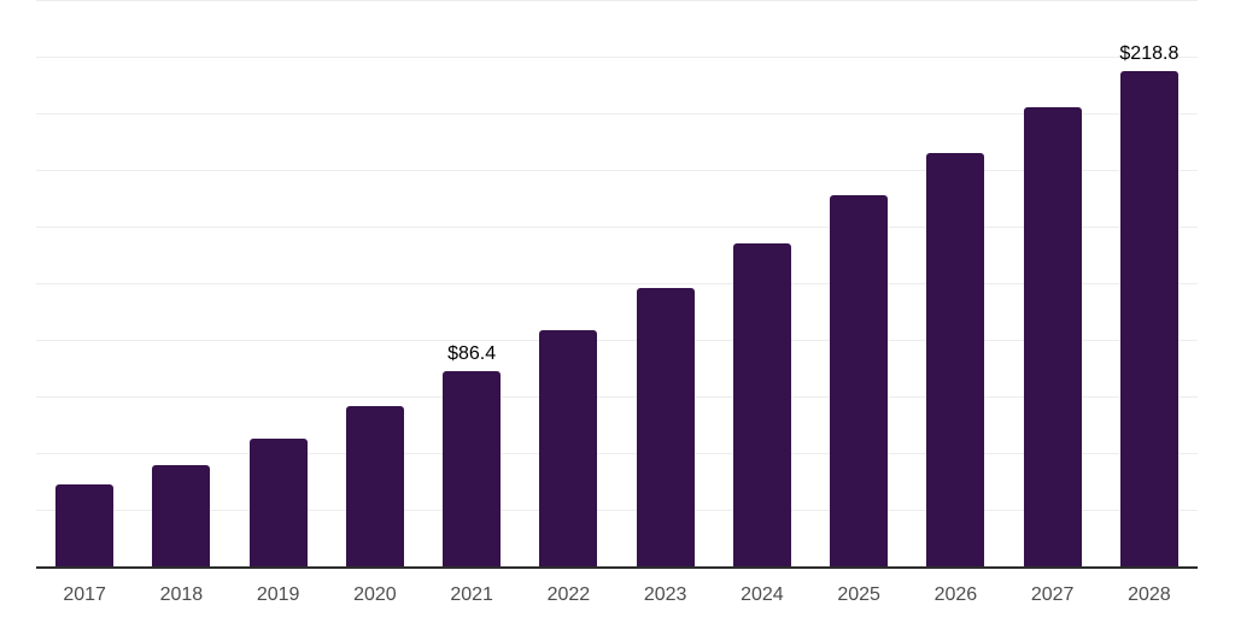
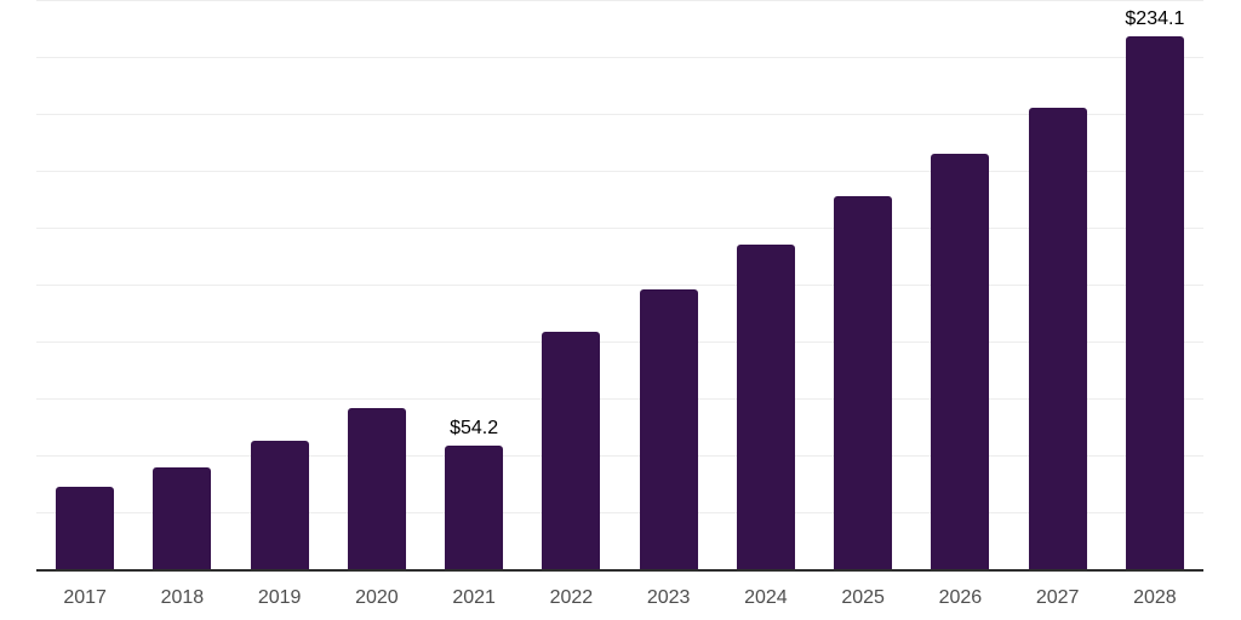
2021: $86.4 -> $54.2
2028: $218.8 -> $234.1
